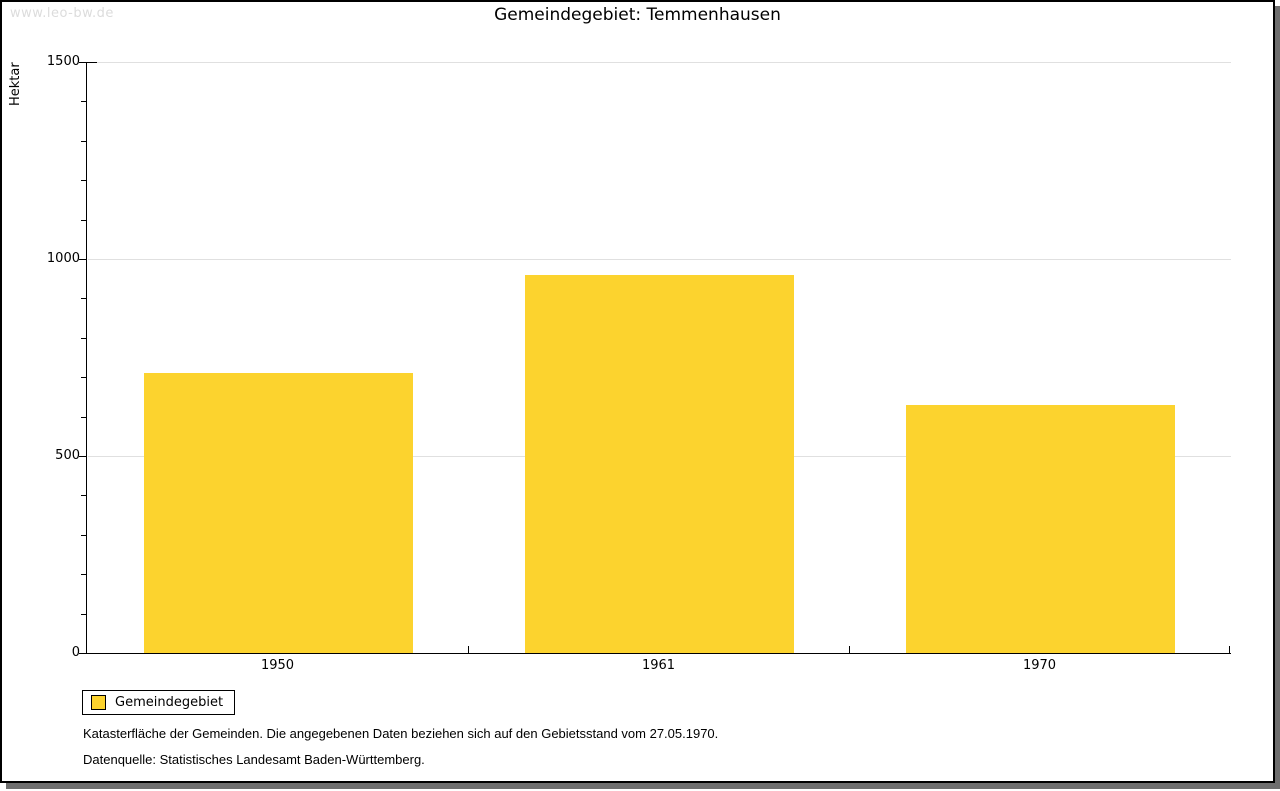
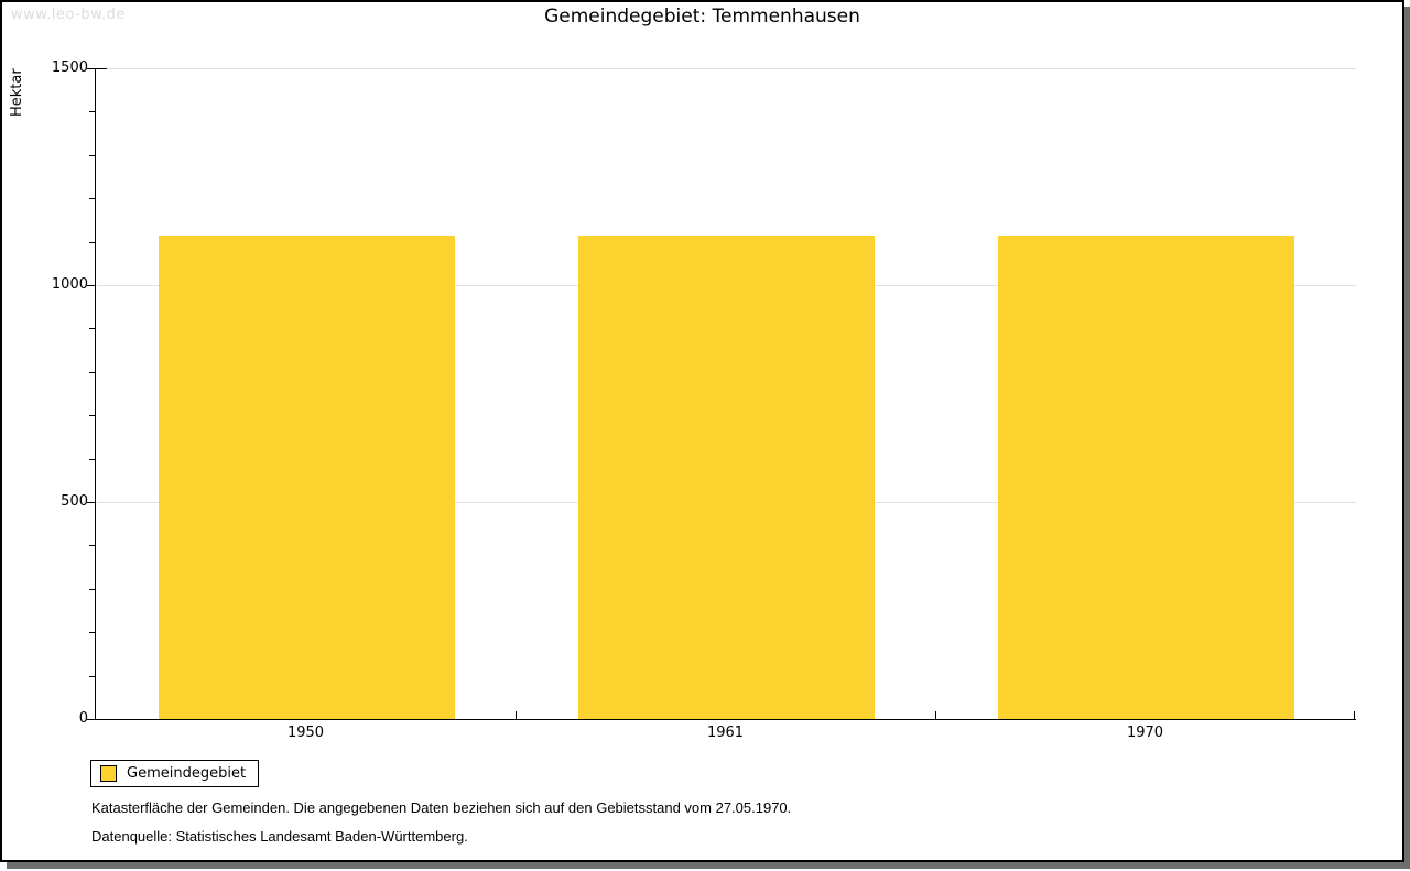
1950: 710 -> 1110
1961: 960 -> 1110
1970: 630 -> 1110
